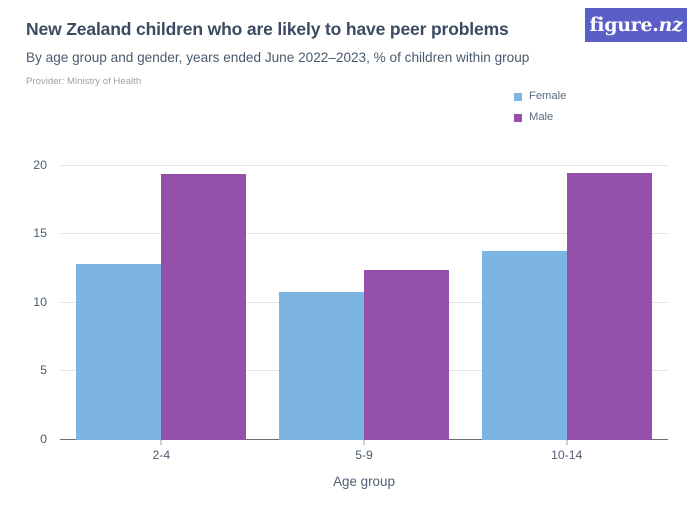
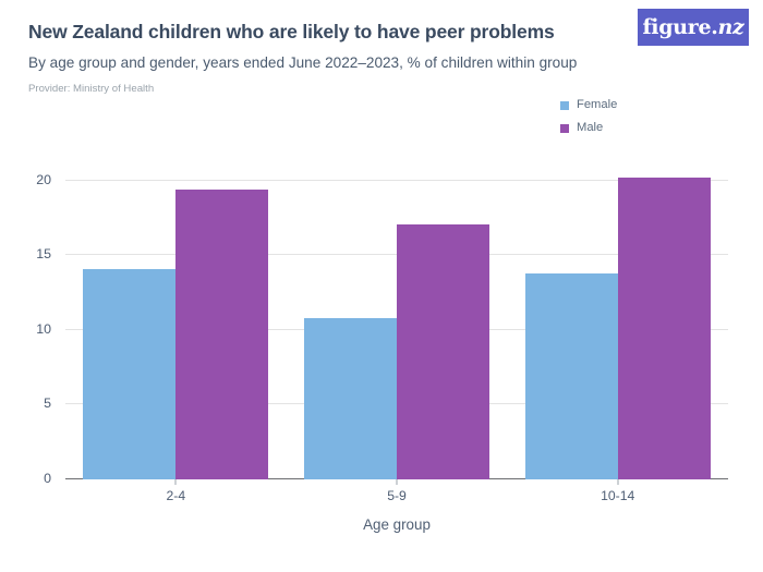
Female/2-4: 12.8 -> 14.1
Male/5-9: 12.4 -> 17.1
Male/10-14: 19.5 -> 20.2
